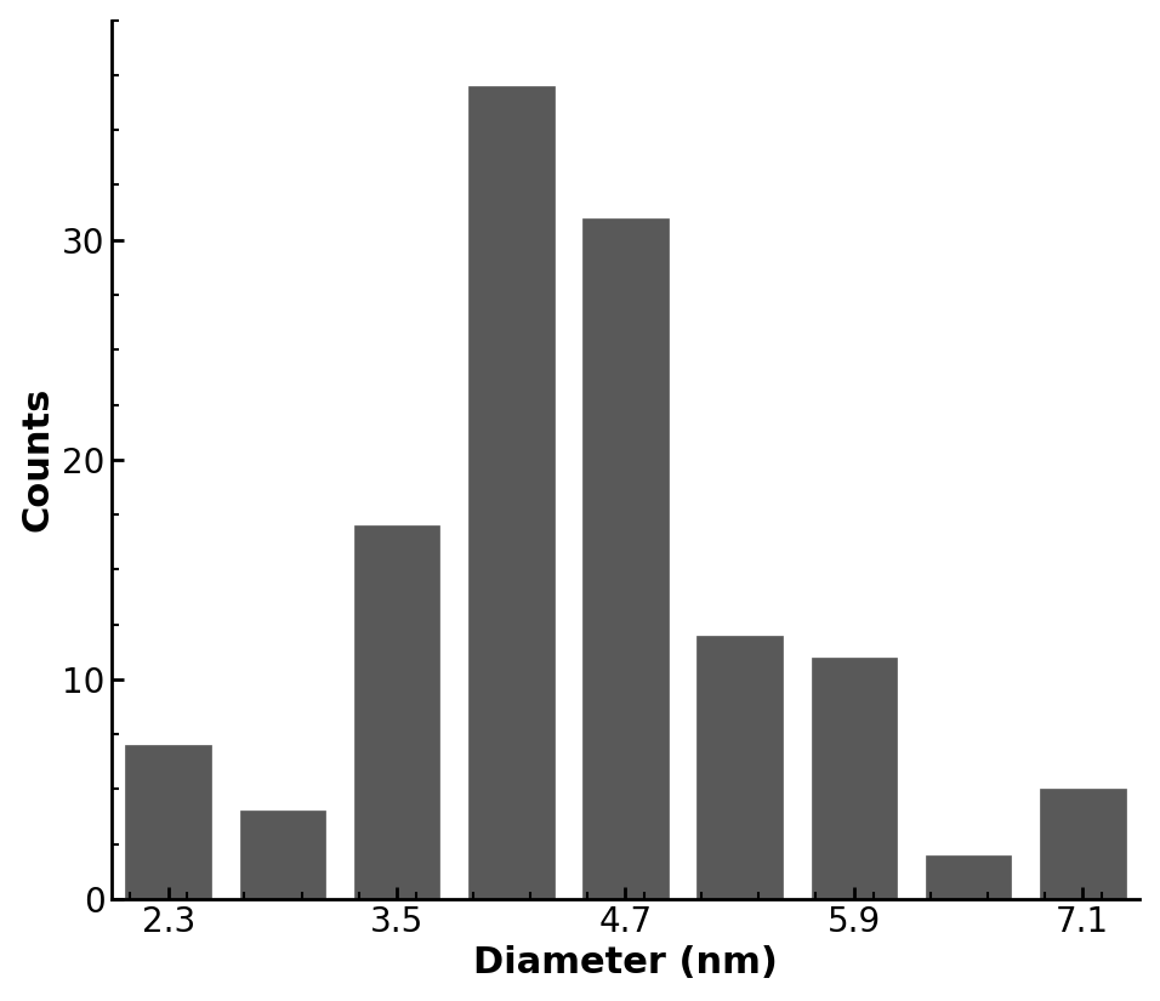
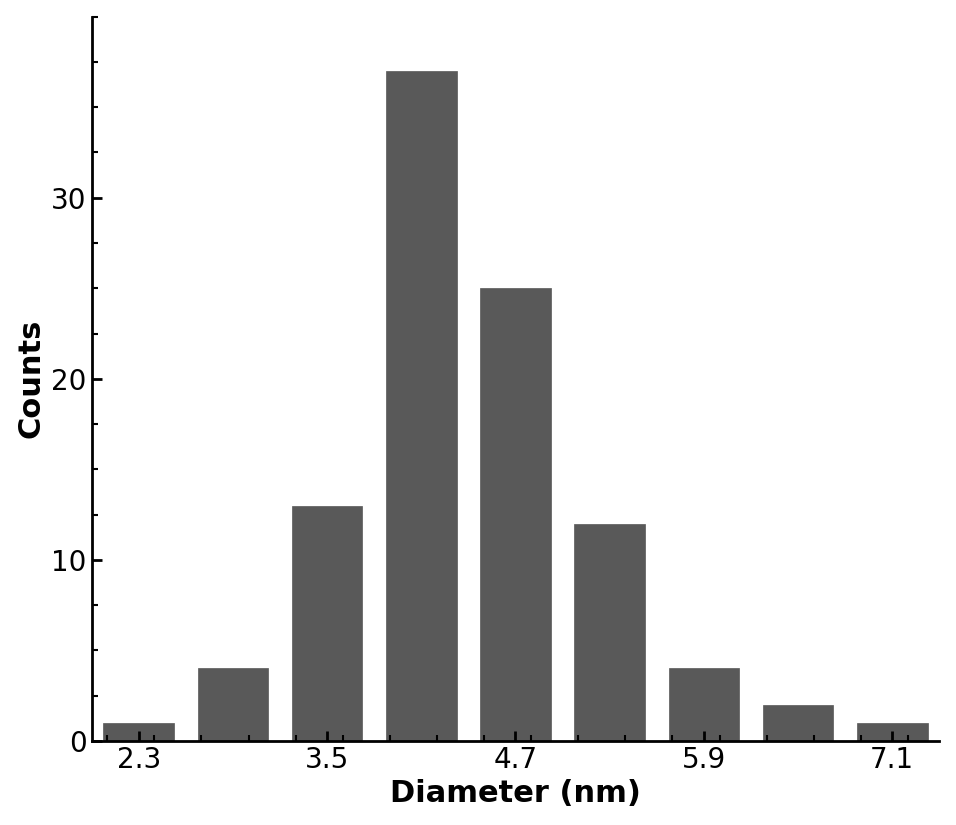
2.3: 7 -> 1
3.5: 17 -> 13
4.7: 31 -> 25
5.9: 11 -> 4
7.1: 5 -> 1
